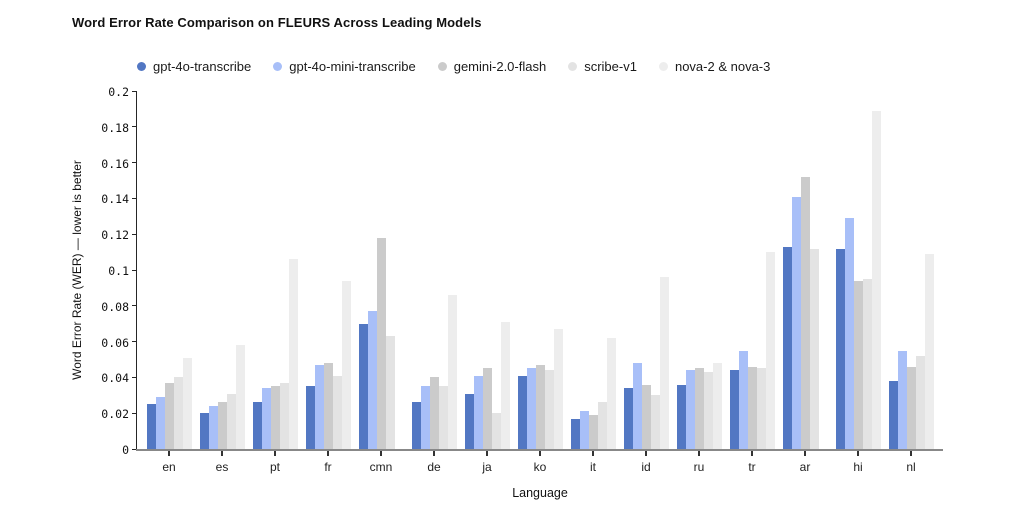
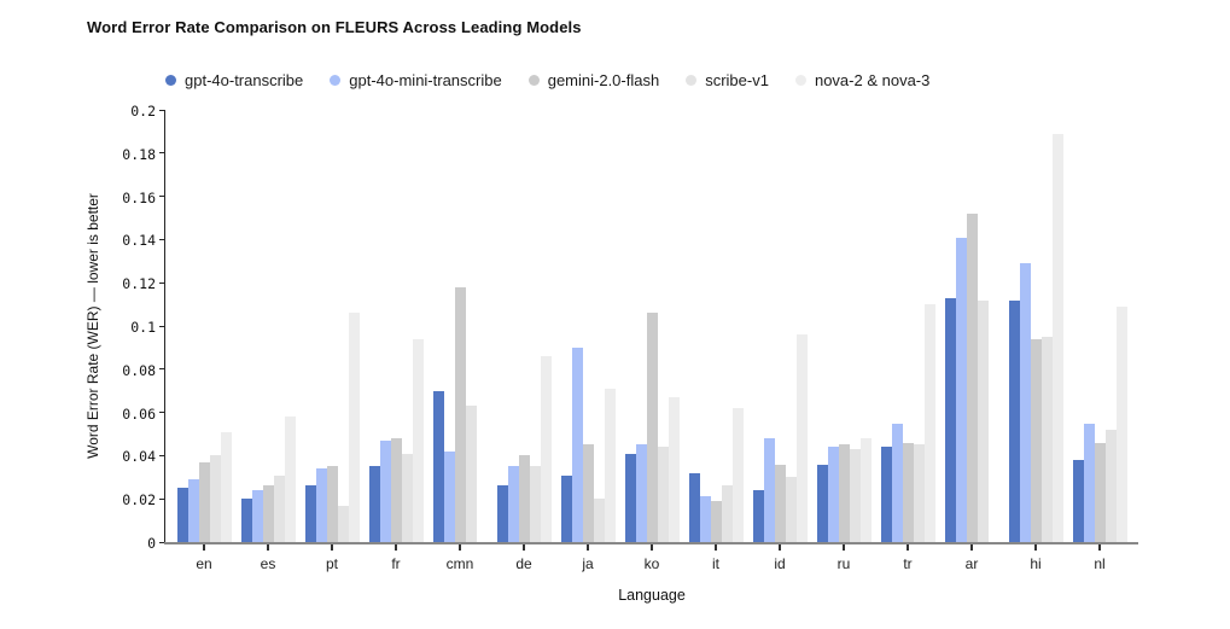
scribe-v1/pt: 0.037 -> 0.017
gpt-4o-mini-transcribe/cmn: 0.077 -> 0.042
gpt-4o-mini-transcribe/ja: 0.041 -> 0.090
gemini-2.0-flash/ko: 0.047 -> 0.106
gpt-4o-transcribe/it: 0.017 -> 0.032
gpt-4o-transcribe/id: 0.034 -> 0.024
